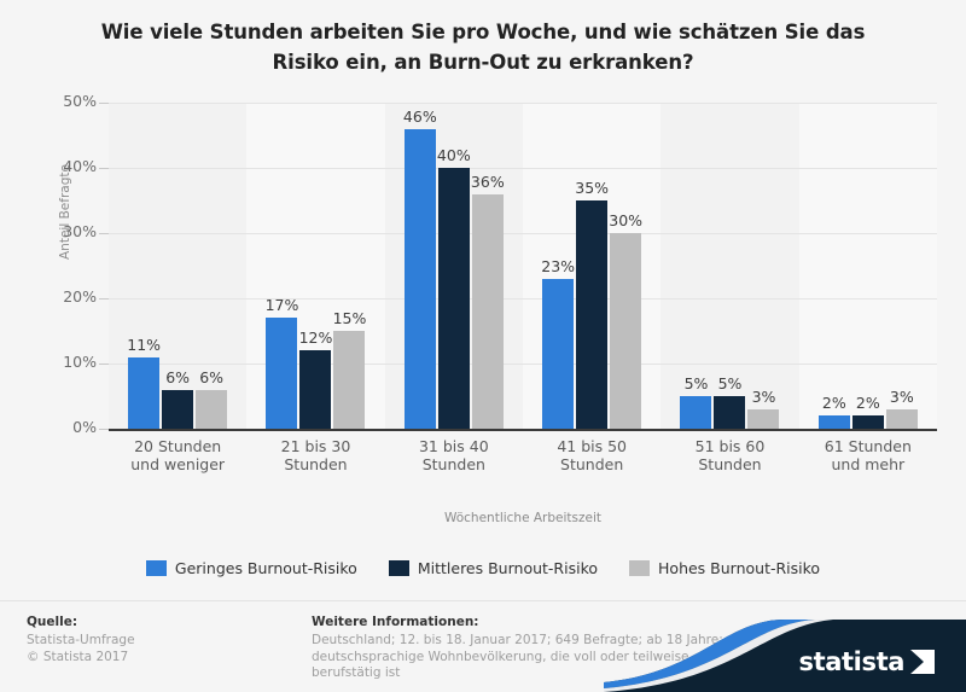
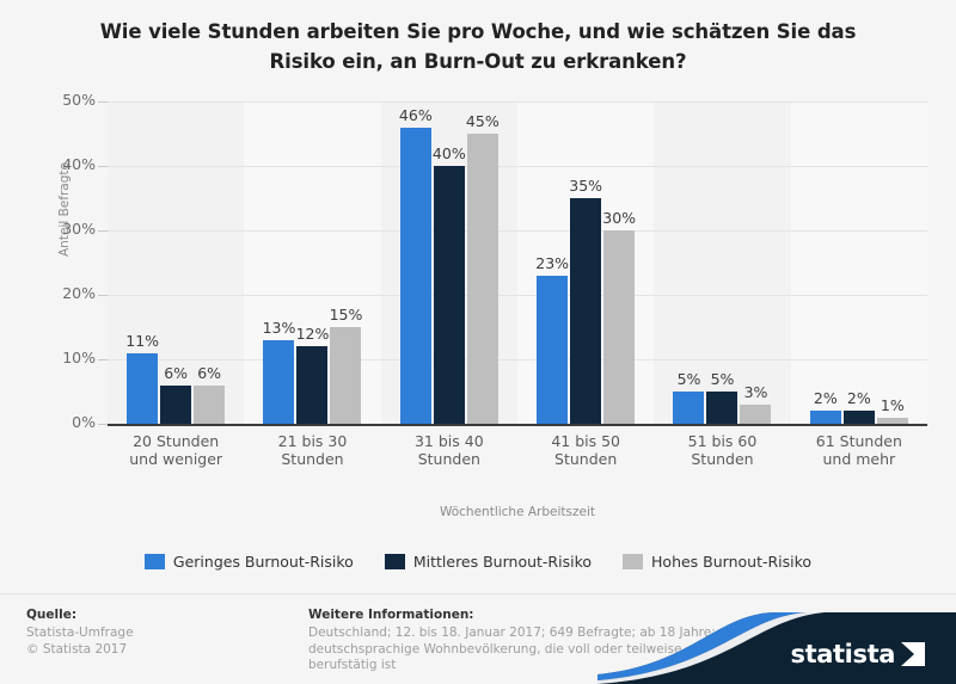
Geringes Burnout-Risiko/21 bis 30 Stunden: 17% -> 13%
Hohes Burnout-Risiko/31 bis 40 Stunden: 36% -> 45%
Hohes Burnout-Risiko/61 Stunden und mehr: 3% -> 1%
